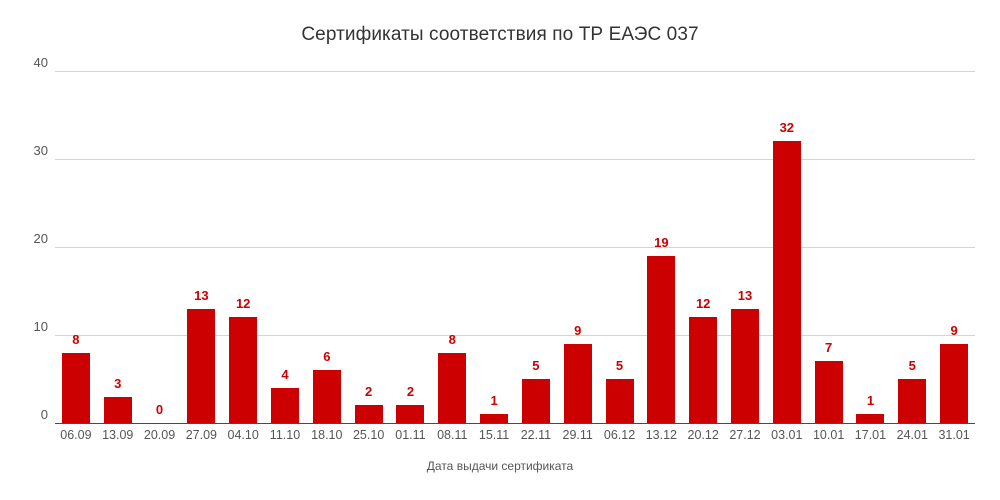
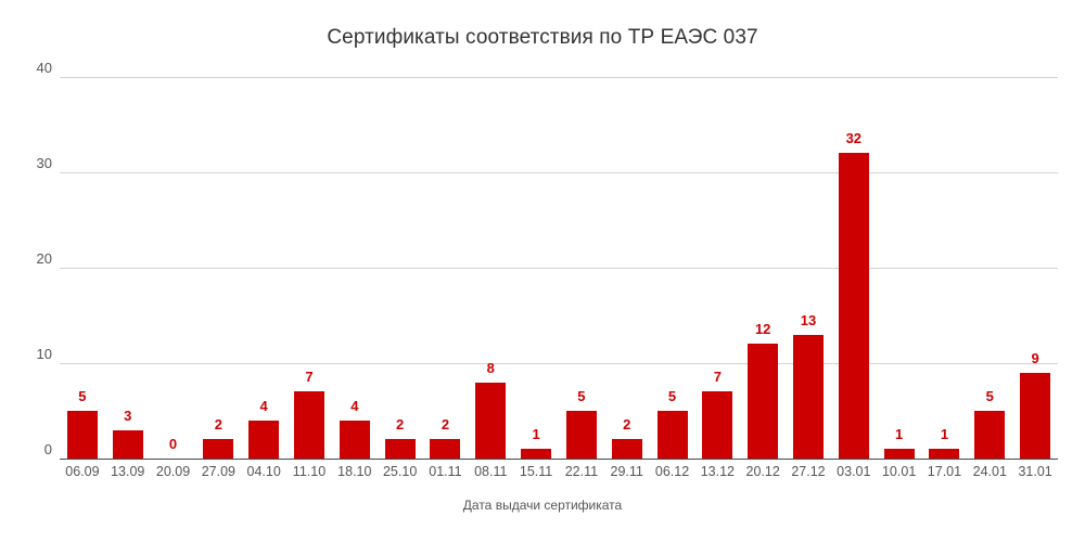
06.09: 8 -> 5
27.09: 13 -> 2
04.10: 12 -> 4
11.10: 4 -> 7
18.10: 6 -> 4
29.11: 9 -> 2
13.12: 19 -> 7
10.01: 7 -> 1
